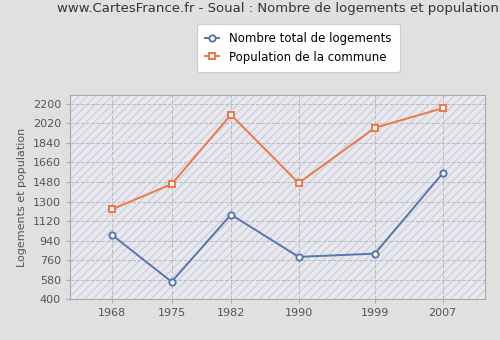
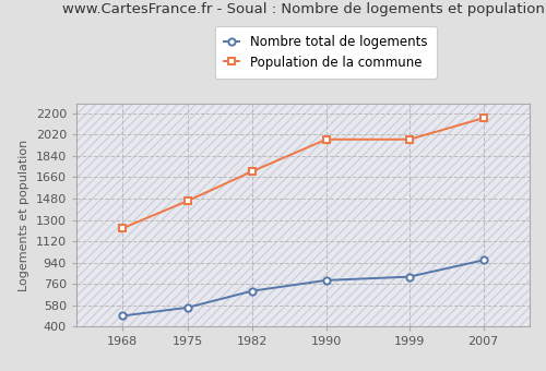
Nombre total de logements/1968: 990 -> 490
Nombre total de logements/1982: 1180 -> 700
Population de la commune/1982: 2100 -> 1710
Population de la commune/1990: 1470 -> 1980
Nombre total de logements/2007: 1560 -> 960
